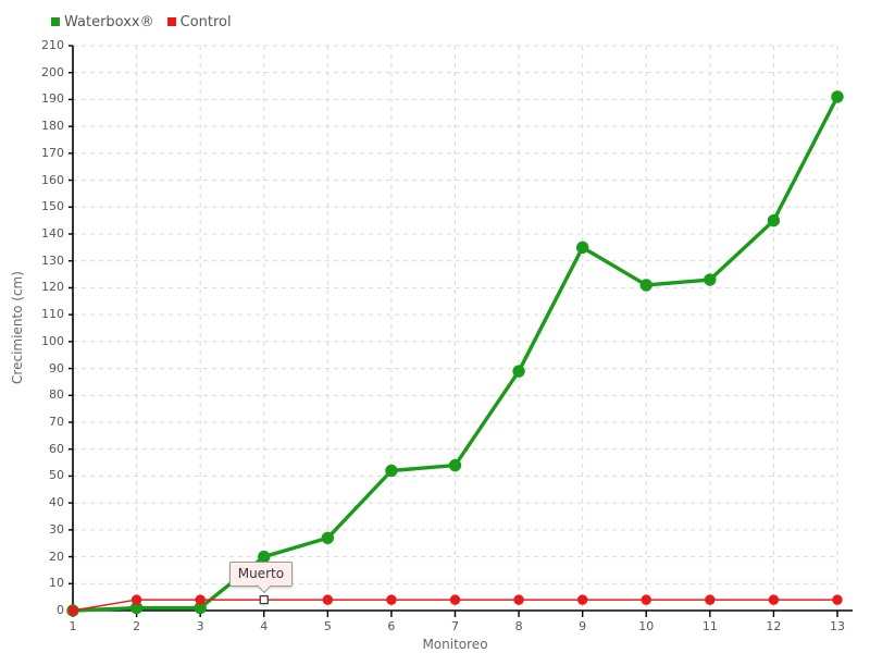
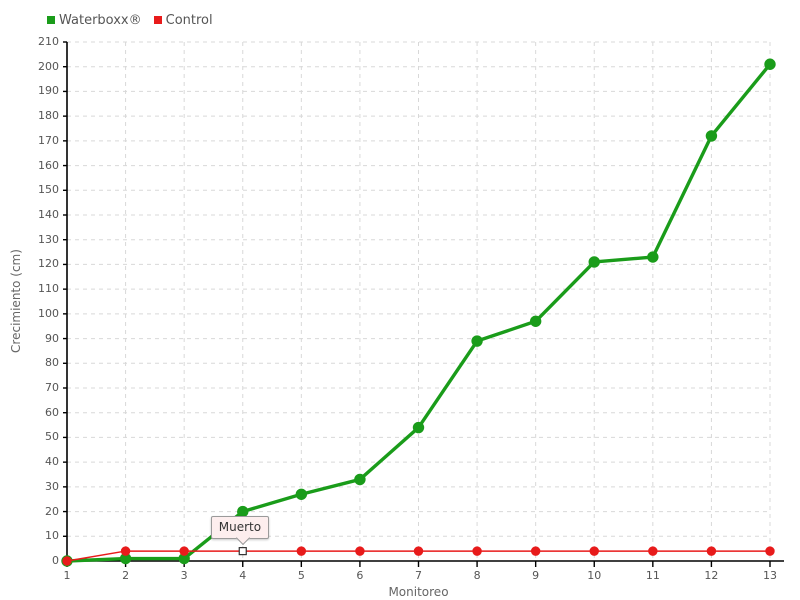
Waterboxx®/6: 52 -> 33
Waterboxx®/9: 135 -> 97
Waterboxx®/12: 145 -> 172
Waterboxx®/13: 191 -> 201
